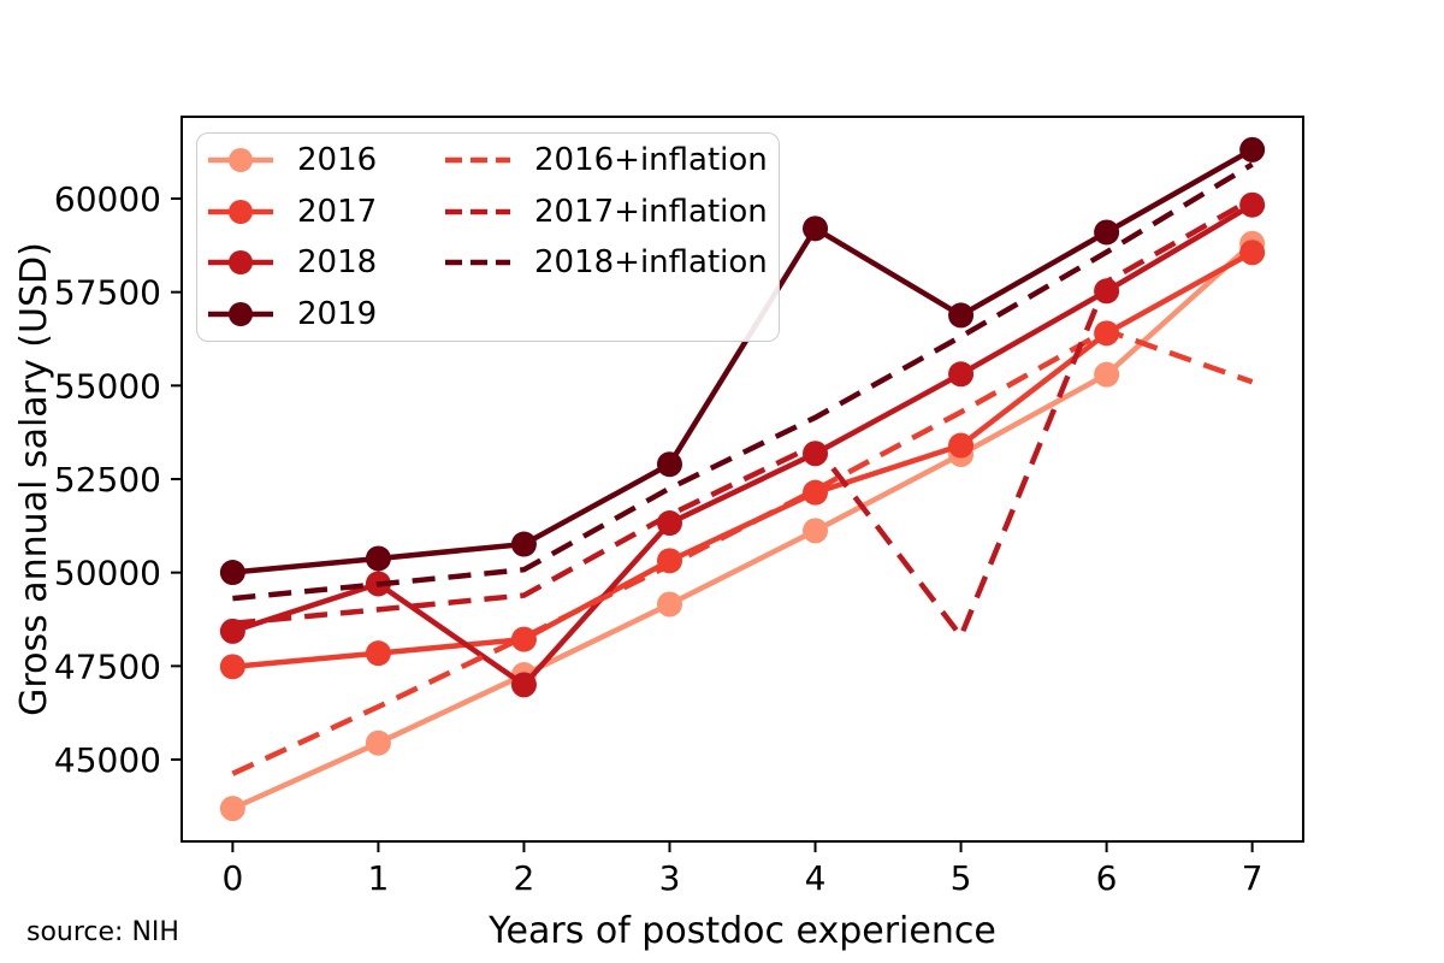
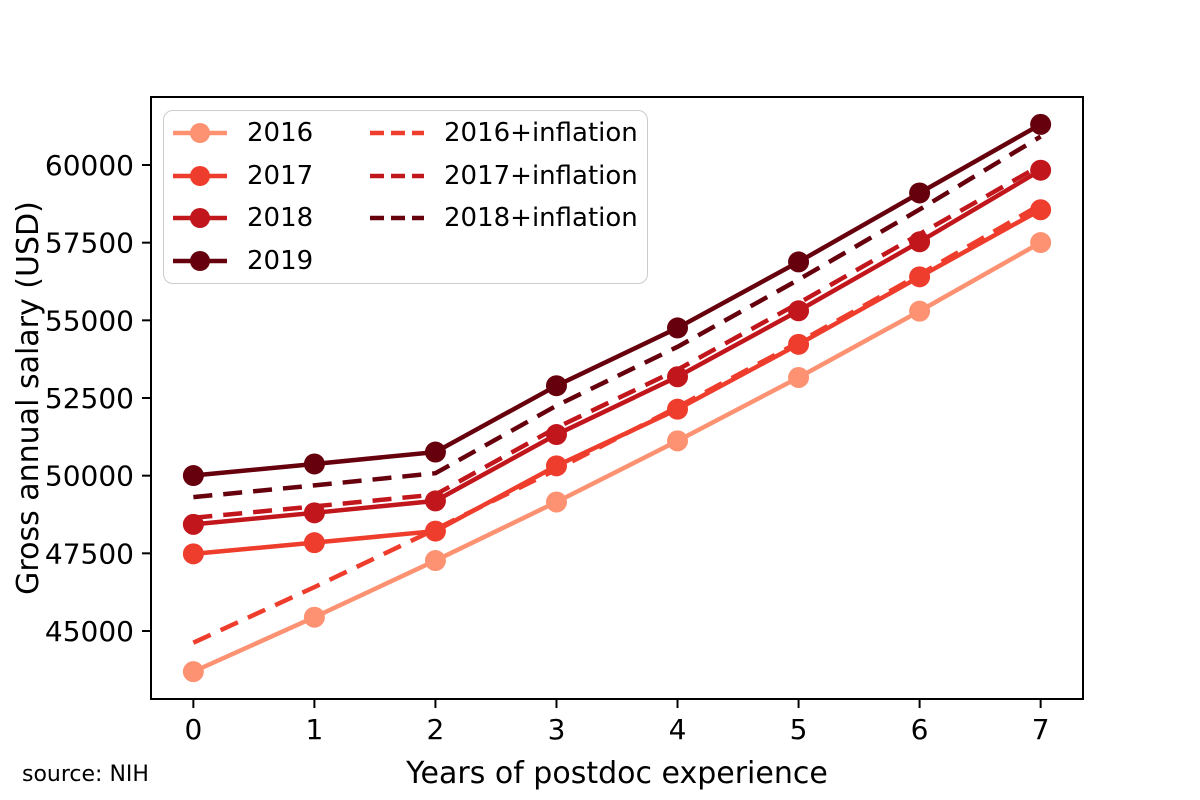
2018/1: 49700 -> 48800
2018/2: 47000 -> 49200
2019/4: 59200 -> 54800
2017/5: 53400 -> 54200
2017+inflation/5: 48300 -> 55600
2016/7: 58800 -> 57500
2016+inflation/7: 55100 -> 58700
